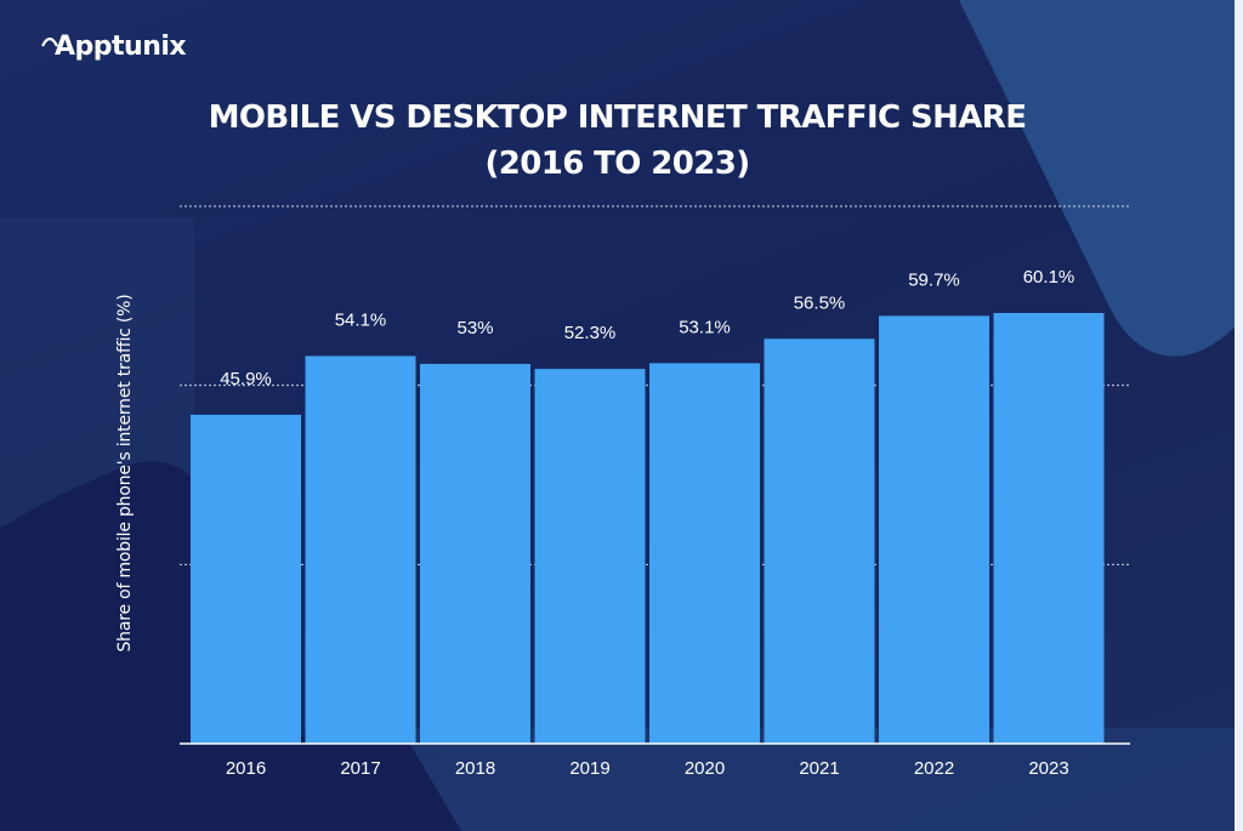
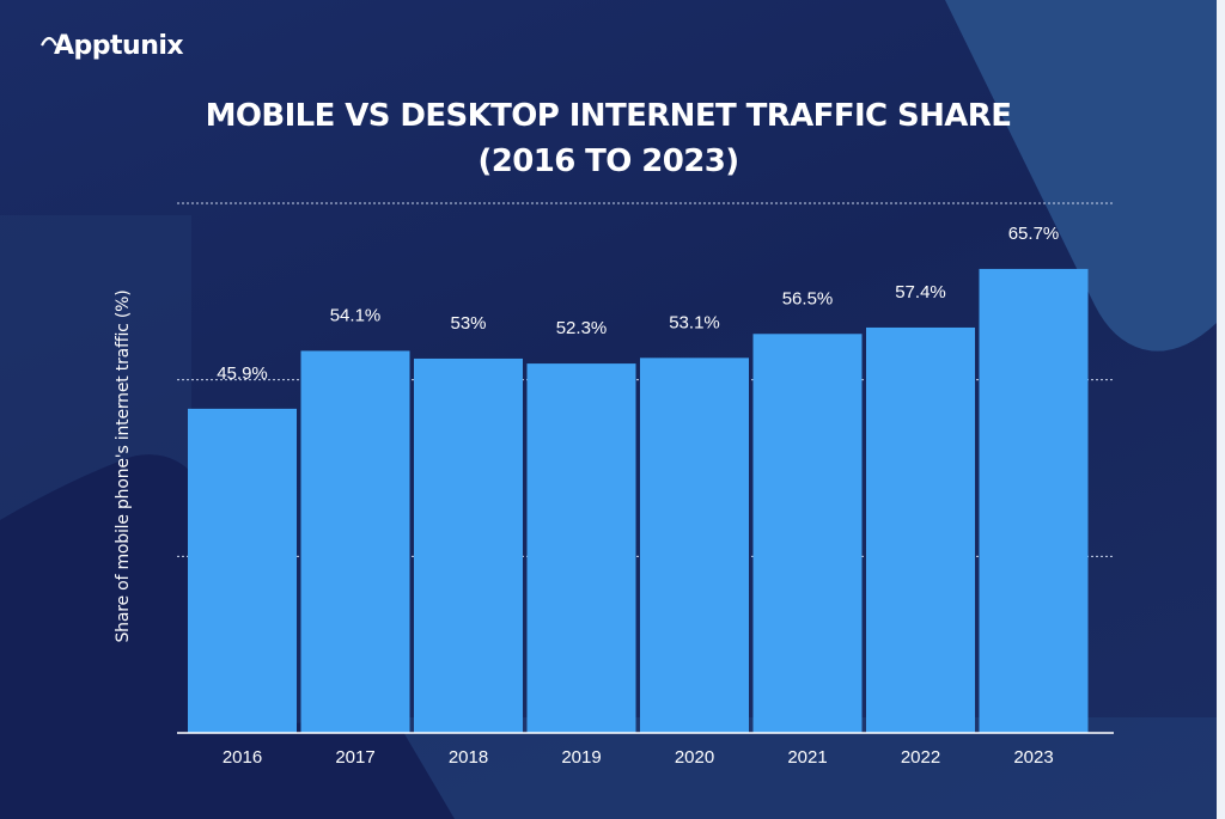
2022: 59.7% -> 57.4%
2023: 60.1% -> 65.7%
